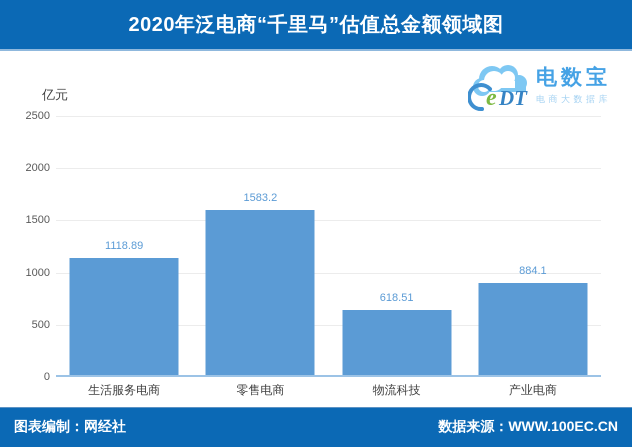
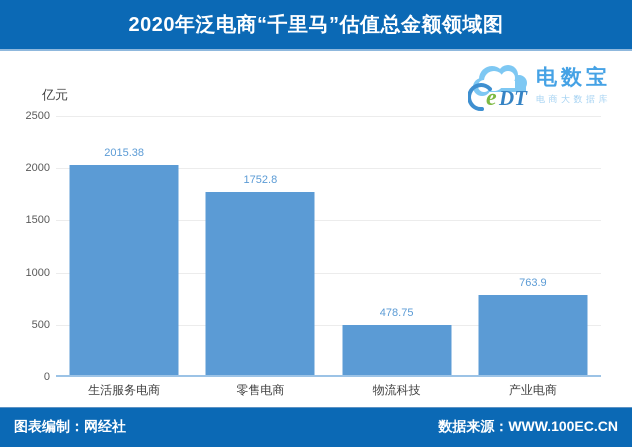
生活服务电商: 1118.89 -> 2015.38
零售电商: 1583.2 -> 1752.8
物流科技: 618.51 -> 478.75
产业电商: 884.1 -> 763.9
